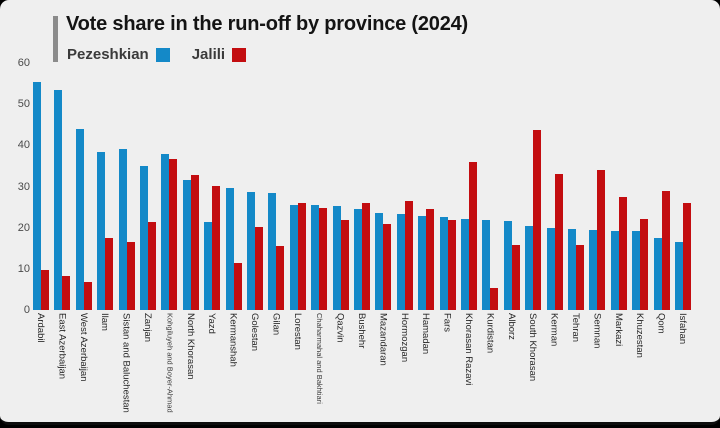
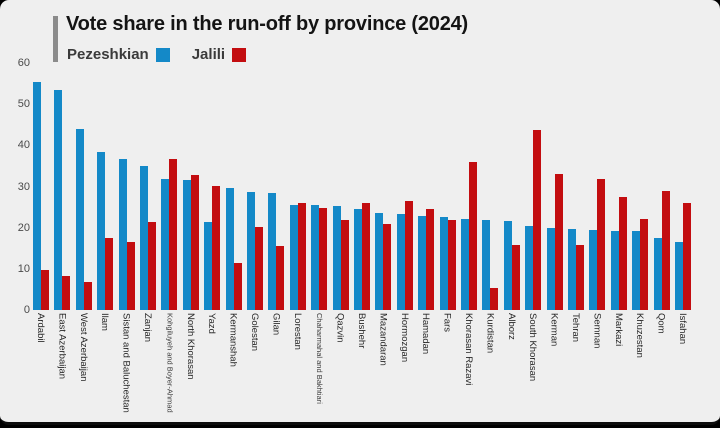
Pezeshkian/Sistan and Baluchestan: 39 -> 37
Pezeshkian/Kohgiluyeh and Boyer-Ahmad: 38 -> 32
Jalili/Semnan: 34 -> 32
